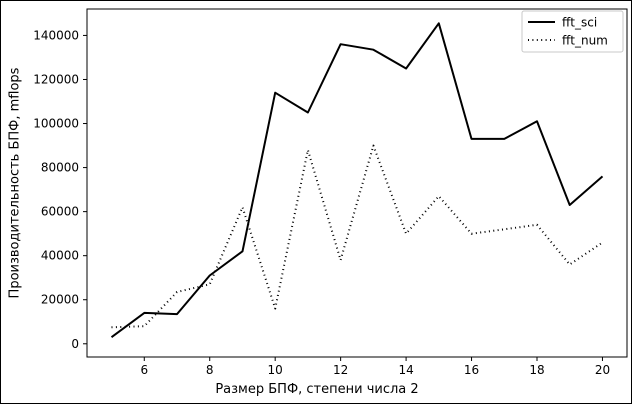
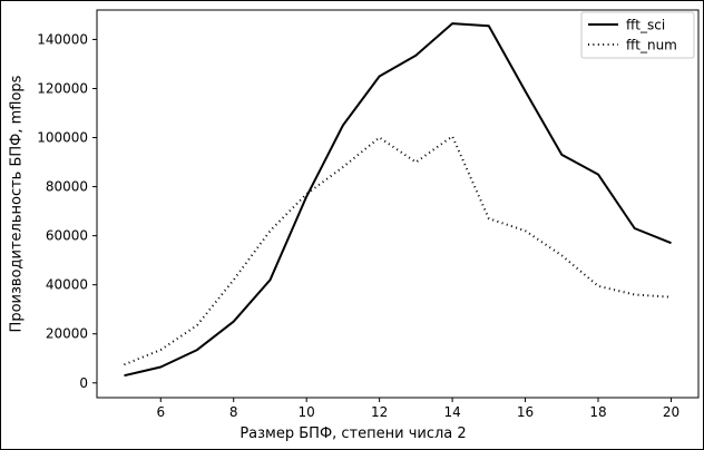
fft_sci/6: 14000 -> 6000
fft_num/6: 8000 -> 14000
fft_sci/8: 31000 -> 25000
fft_num/8: 27000 -> 42000
fft_sci/10: 114000 -> 76000
fft_num/10: 16000 -> 77000
fft_sci/12: 136000 -> 125000
fft_num/12: 38000 -> 100000
fft_sci/14: 125000 -> 146000
fft_num/14: 50000 -> 100000
fft_sci/16: 93000 -> 119000
fft_num/16: 50000 -> 62000
fft_sci/18: 101000 -> 85000
fft_num/18: 54000 -> 40000
fft_sci/20: 76000 -> 57000
fft_num/20: 46000 -> 35000
